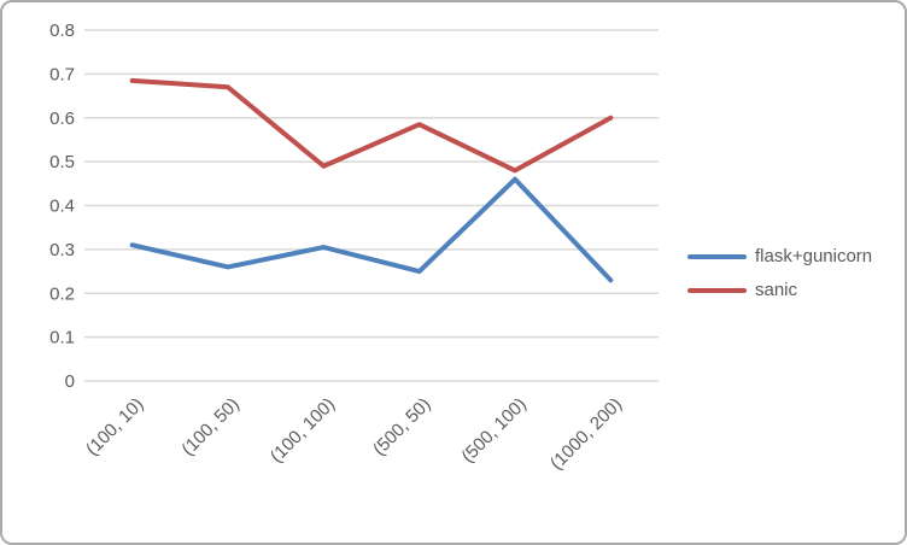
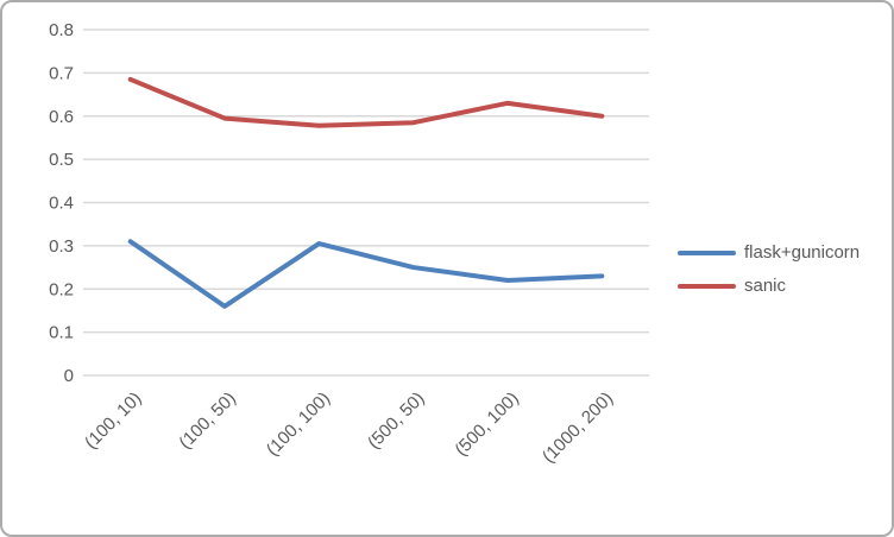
flask+gunicorn/(100, 50): 0.26 -> 0.16
sanic/(100, 50): 0.67 -> 0.59
sanic/(100, 100): 0.49 -> 0.58
flask+gunicorn/(500, 100): 0.46 -> 0.22
sanic/(500, 100): 0.48 -> 0.63
